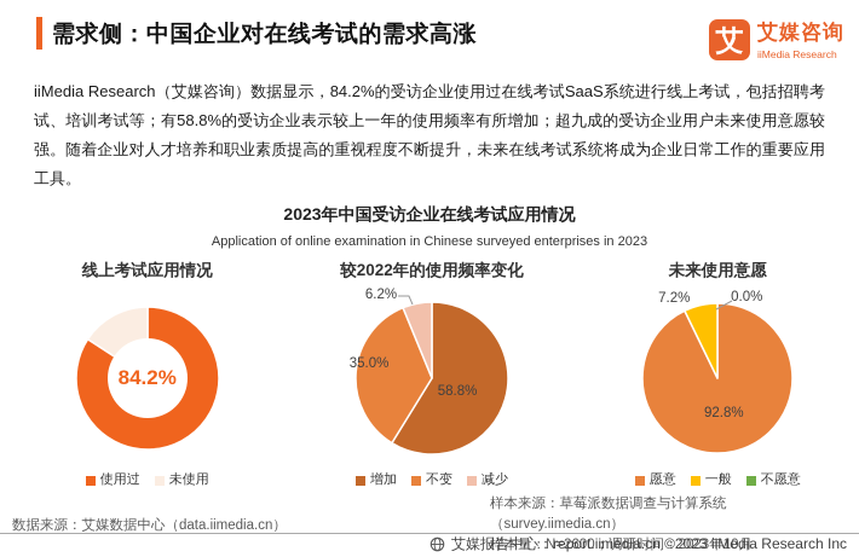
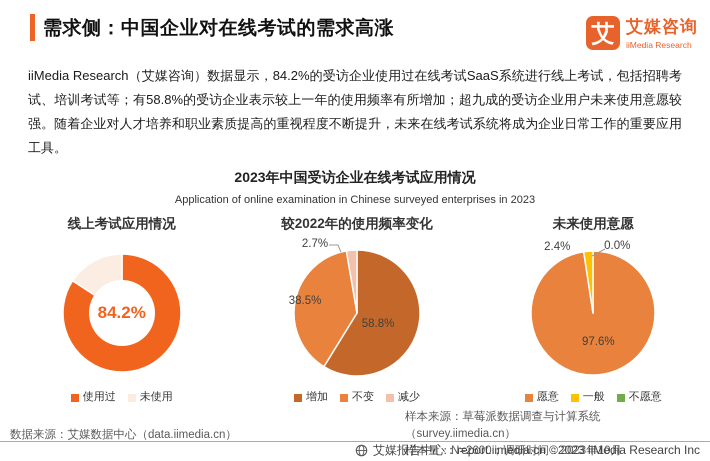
较2022年的使用频率变化/不变: 35.0% -> 38.5%
较2022年的使用频率变化/减少: 6.2% -> 2.7%
未来使用意愿/愿意: 92.8% -> 97.6%
未来使用意愿/一般: 7.2% -> 2.4%
